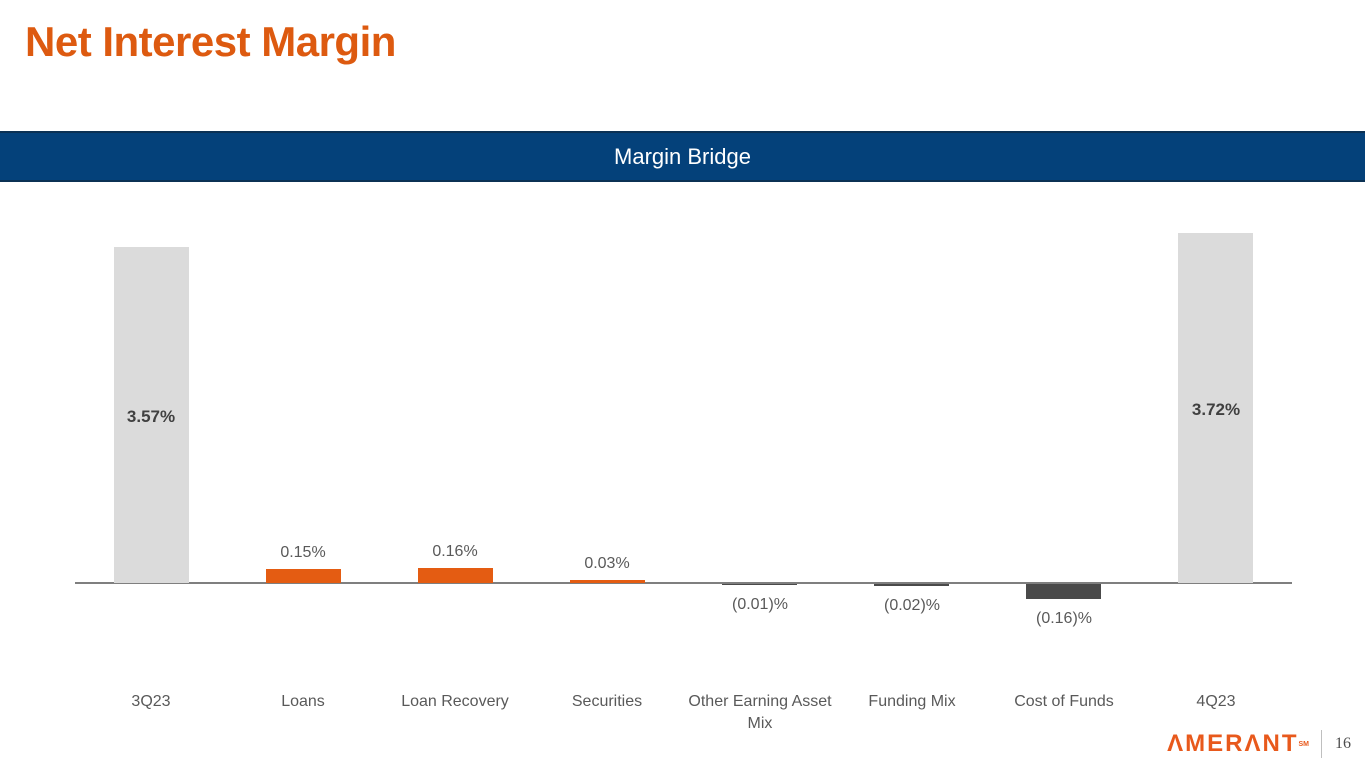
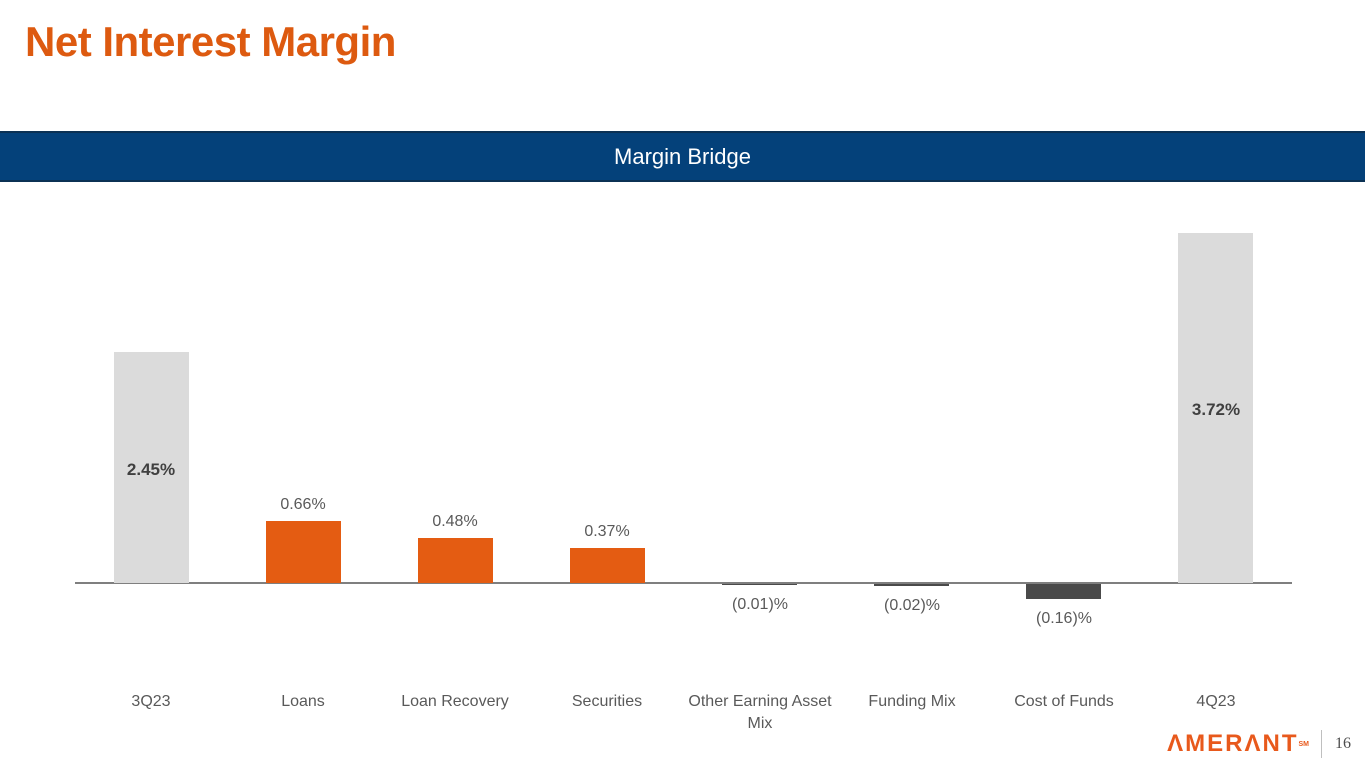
3Q23: 3.57% -> 2.45%
Loans: 0.15% -> 0.66%
Loan Recovery: 0.16% -> 0.48%
Securities: 0.03% -> 0.37%
